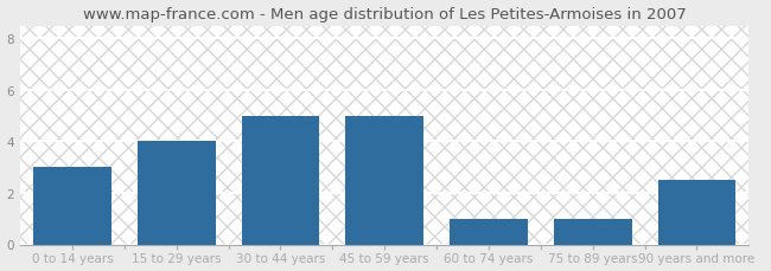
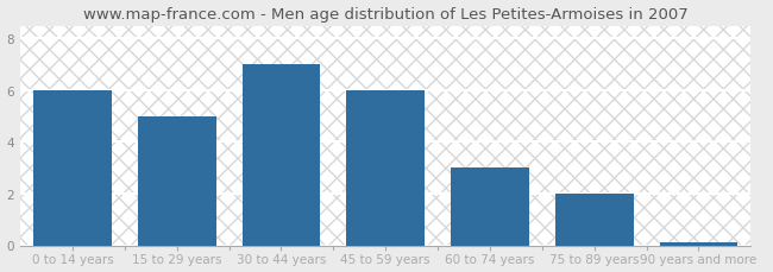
0 to 14 years: 3.0 -> 6.0
15 to 29 years: 4.0 -> 5.0
30 to 44 years: 5.0 -> 7.0
45 to 59 years: 5.0 -> 6.0
60 to 74 years: 1.0 -> 3.0
75 to 89 years: 1.0 -> 2.0
90 years and more: 2.5 -> 0.1
